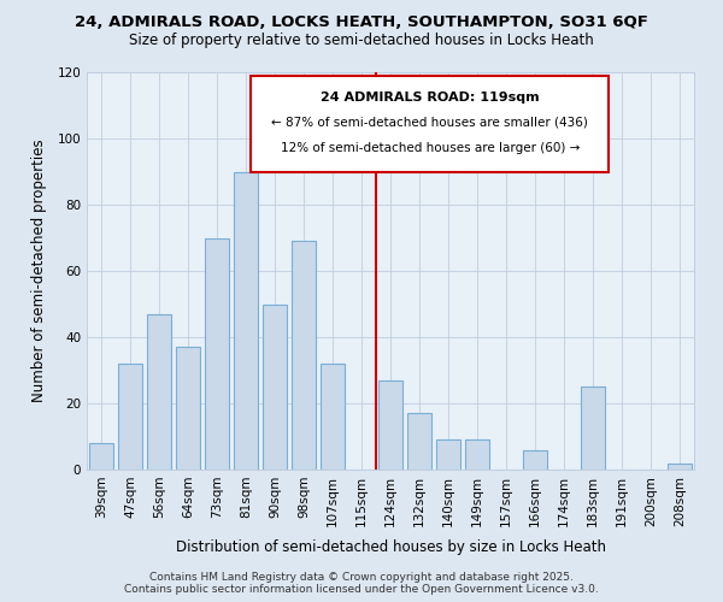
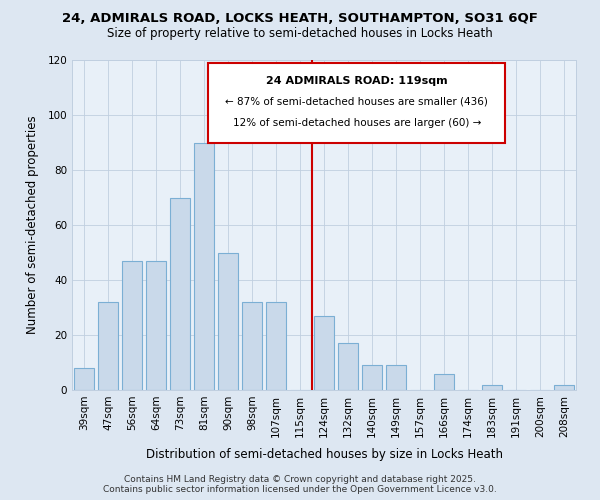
64sqm: 37 -> 47
98sqm: 69 -> 32
183sqm: 25 -> 2
